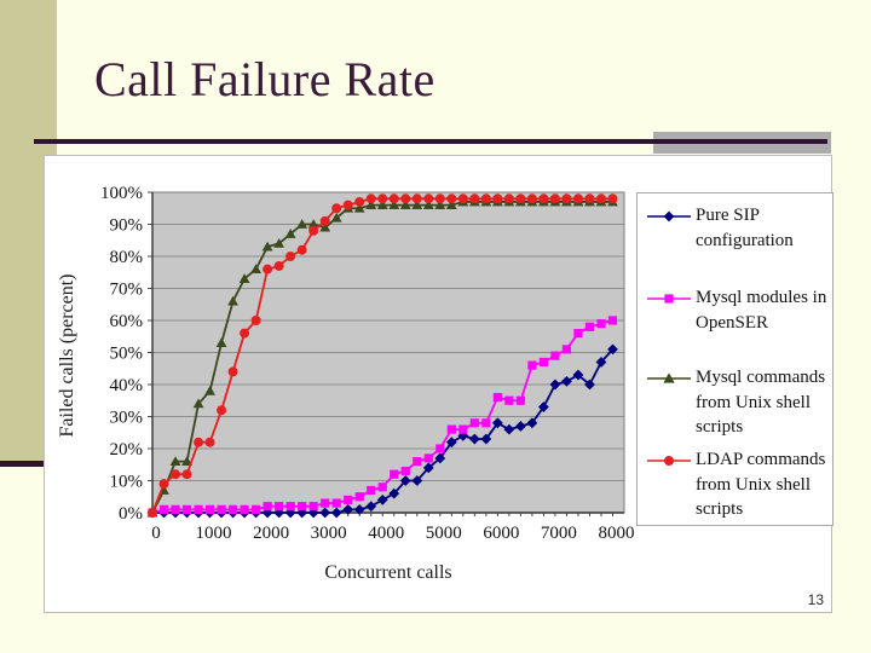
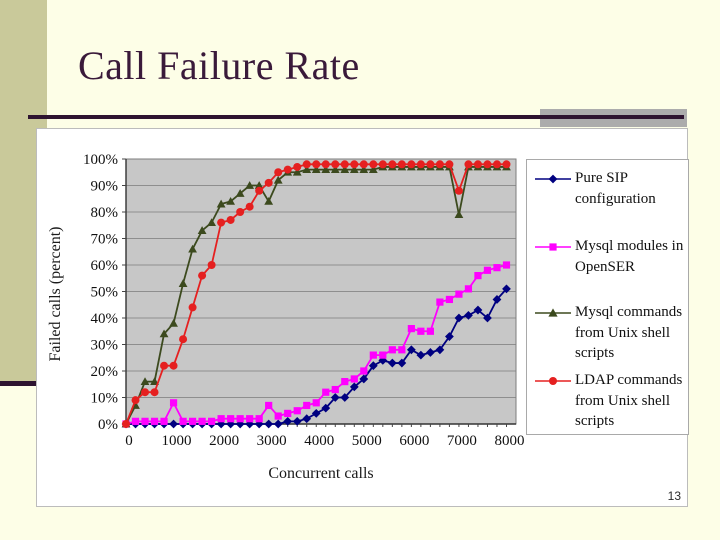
Mysql modules in OpenSER/1000: 1% -> 8%
Mysql modules in OpenSER/3000: 3% -> 7%
Mysql commands from Unix shell scripts/3000: 89% -> 84%
Mysql commands from Unix shell scripts/7000: 97% -> 79%
LDAP commands from Unix shell scripts/7000: 98% -> 88%
